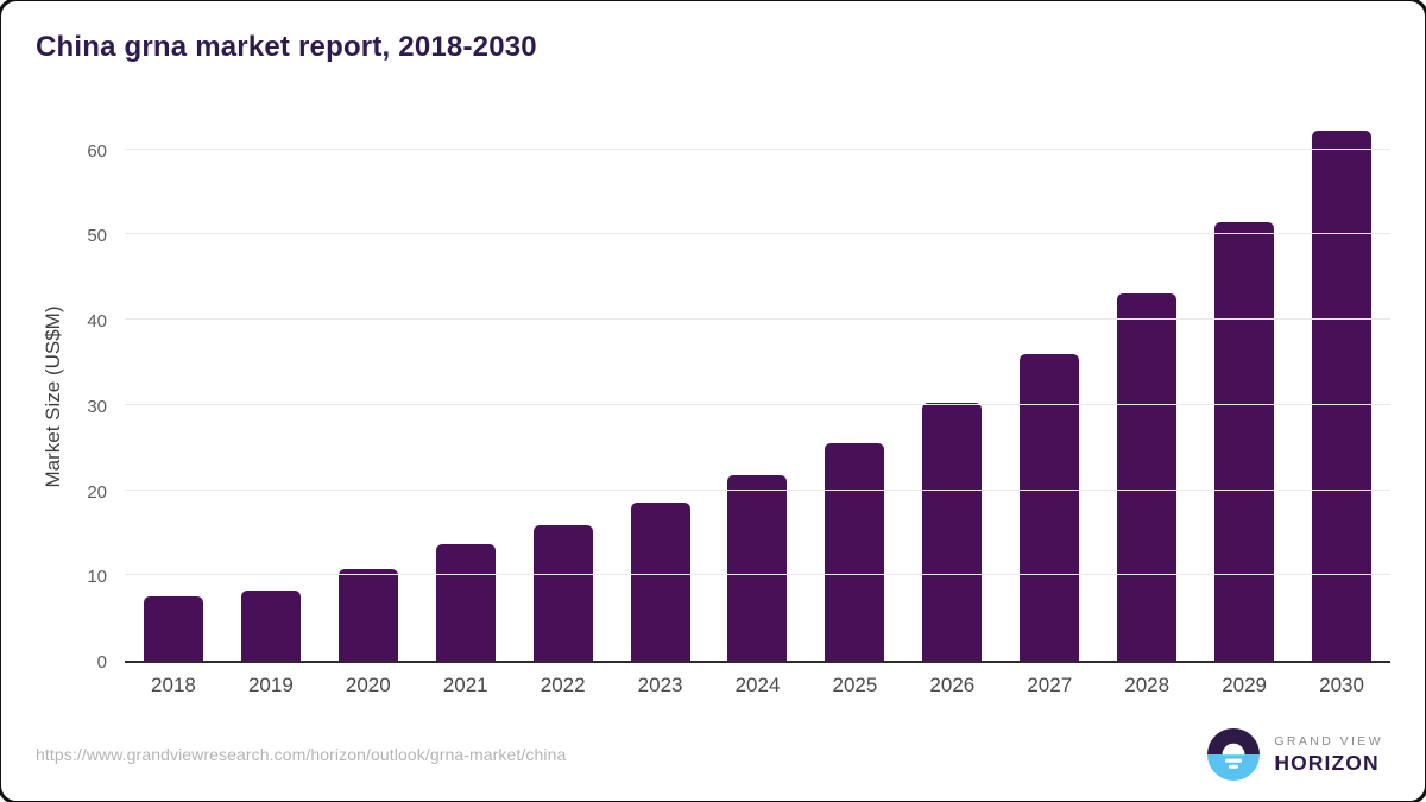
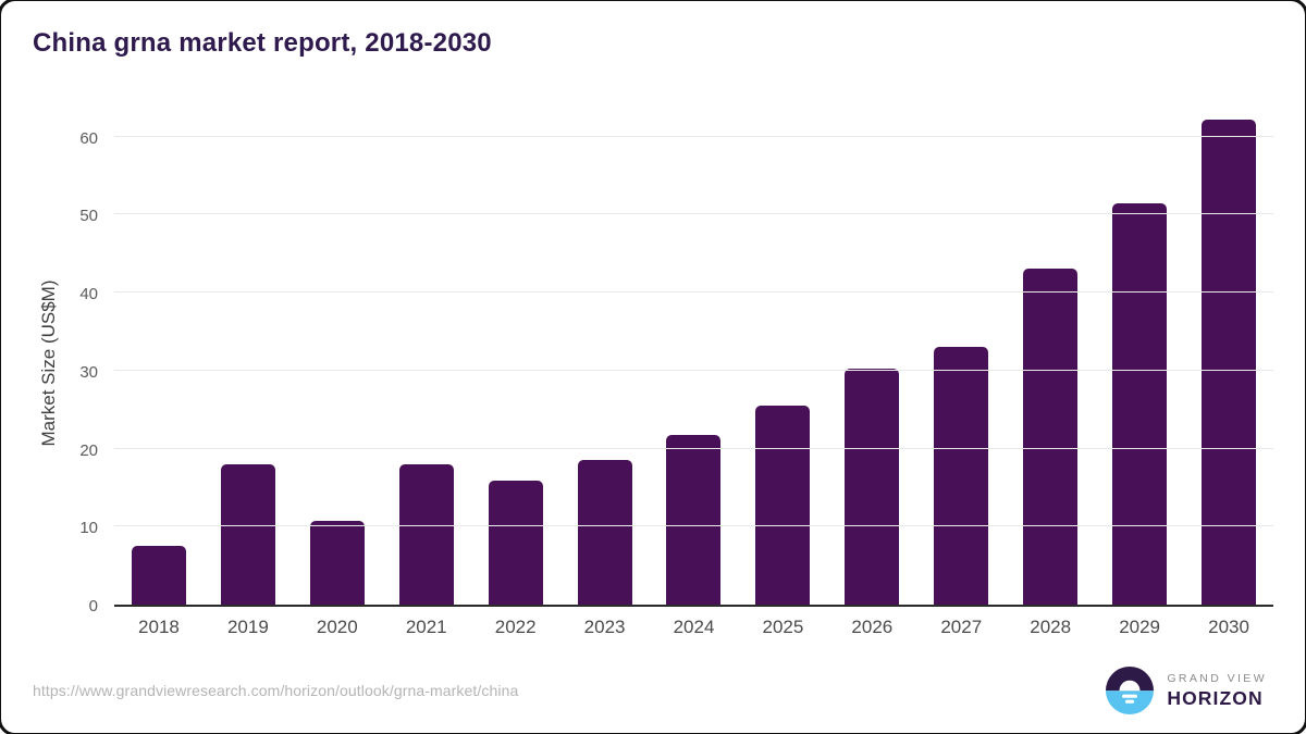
2019: 8 -> 18
2021: 14 -> 18
2027: 36 -> 33
